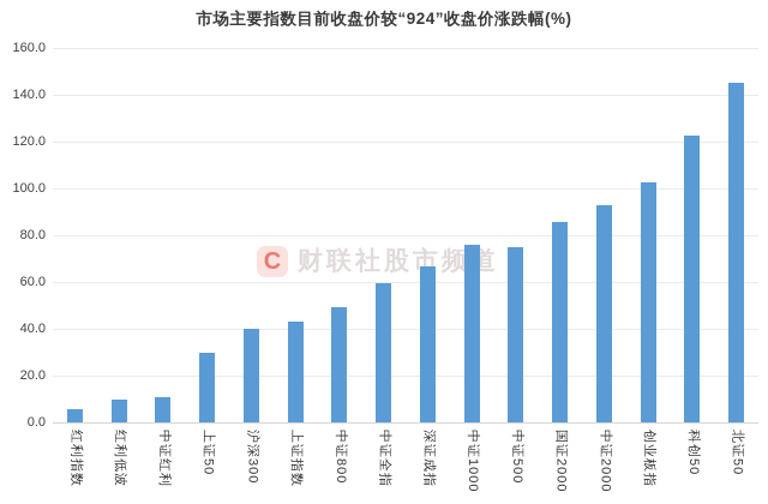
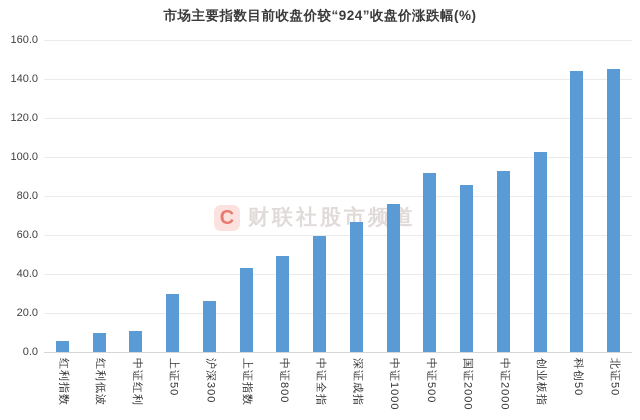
沪深300: 40 -> 26
中证500: 75 -> 92
科创50: 122 -> 144
